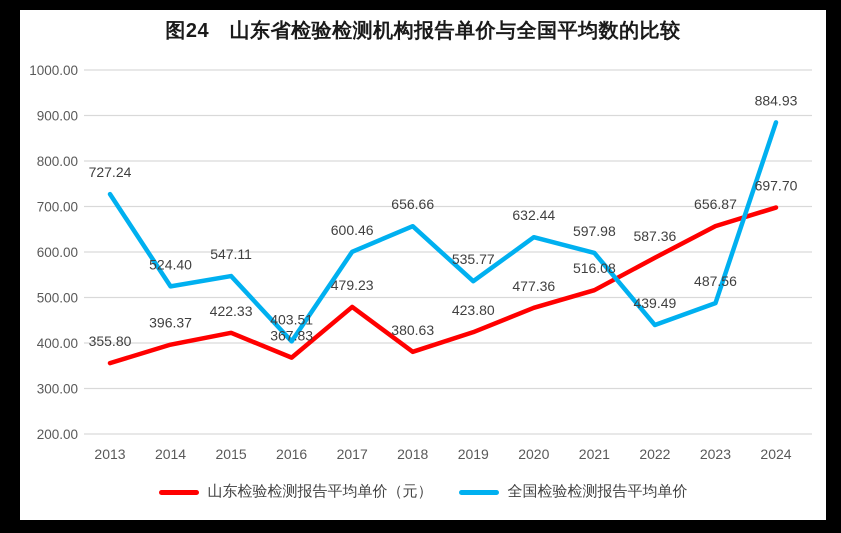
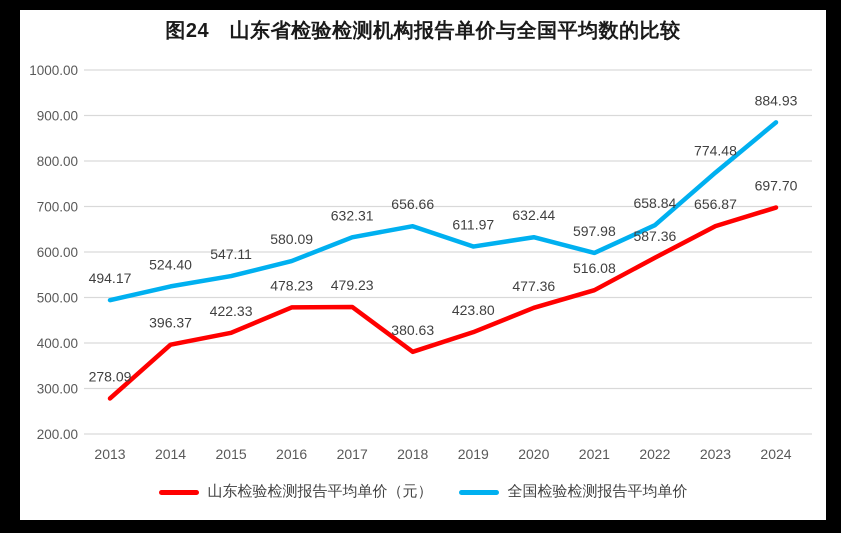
山东检验检测报告平均单价（元）/2013: 355.80 -> 278.09
全国检验检测报告平均单价/2013: 727.24 -> 494.17
山东检验检测报告平均单价（元）/2016: 367.83 -> 478.23
全国检验检测报告平均单价/2016: 403.51 -> 580.09
全国检验检测报告平均单价/2017: 600.46 -> 632.31
全国检验检测报告平均单价/2019: 535.77 -> 611.97
全国检验检测报告平均单价/2022: 439.49 -> 658.84
全国检验检测报告平均单价/2023: 487.56 -> 774.48
